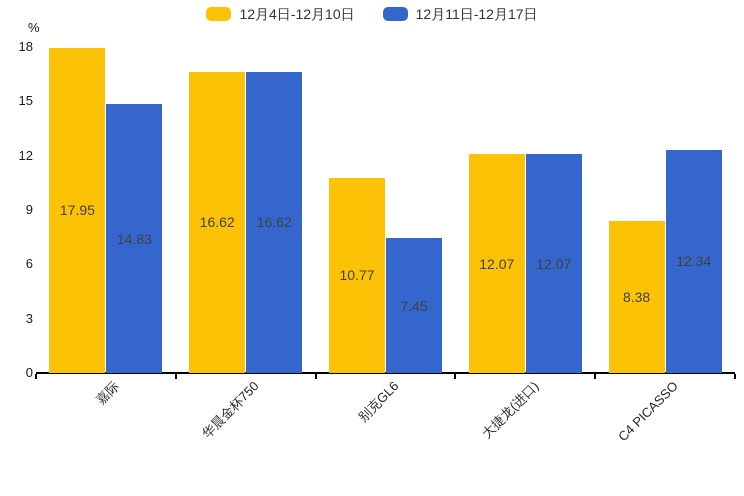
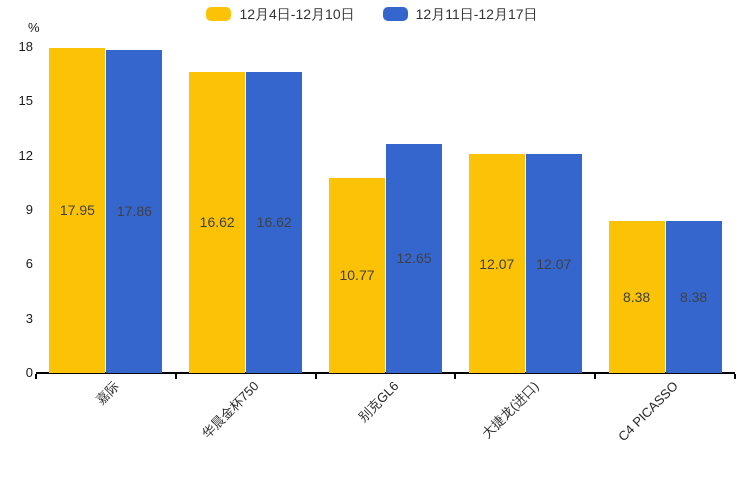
12月11日-12月17日/嘉际: 14.83 -> 17.86
12月11日-12月17日/别克GL6: 7.45 -> 12.65
12月11日-12月17日/C4 PICASSO: 12.34 -> 8.38
